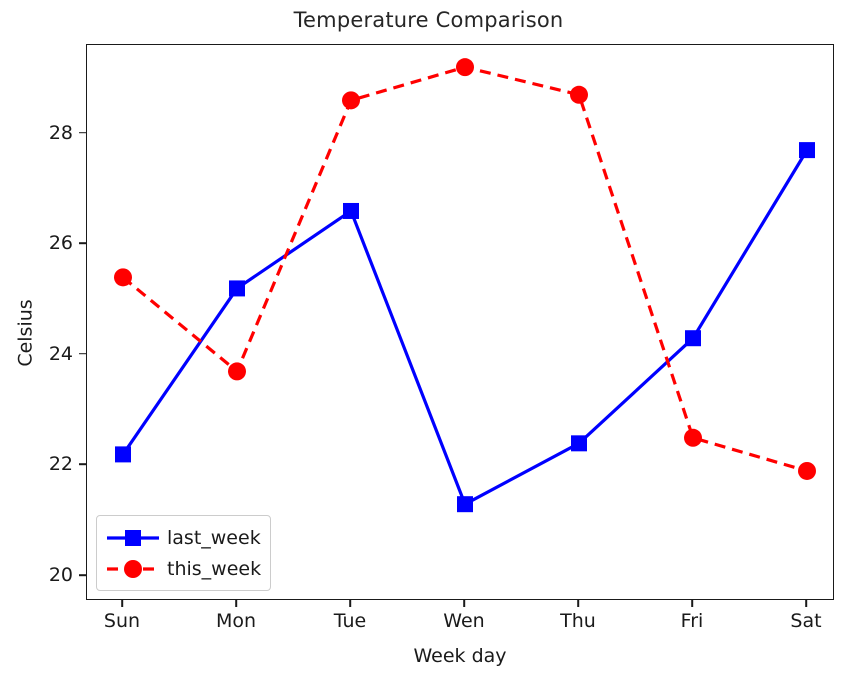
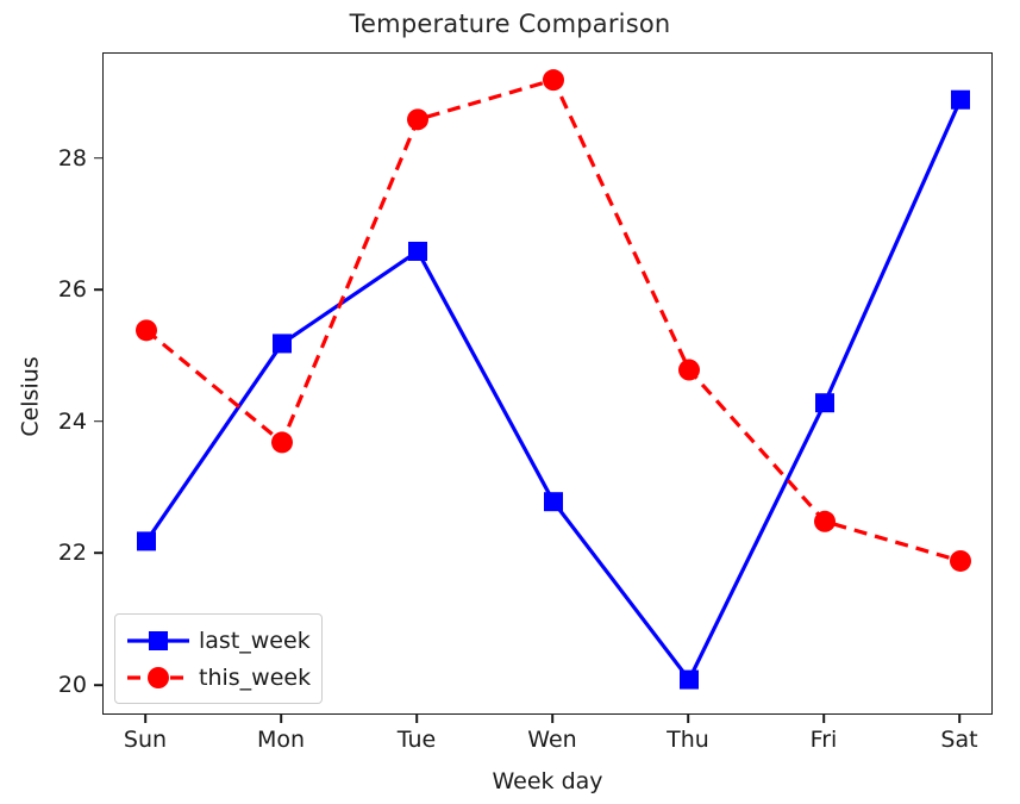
last_week/Wen: 21.3 -> 22.8
last_week/Thu: 22.4 -> 20.1
this_week/Thu: 28.7 -> 24.8
last_week/Sat: 27.7 -> 28.9
